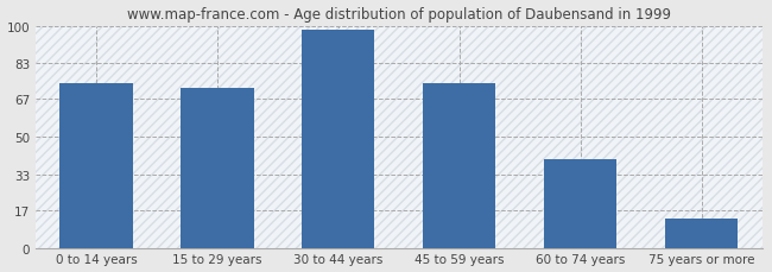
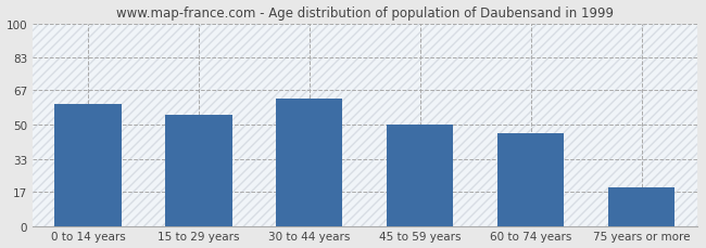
0 to 14 years: 74 -> 60
15 to 29 years: 72 -> 55
30 to 44 years: 98 -> 63
45 to 59 years: 74 -> 50
60 to 74 years: 40 -> 46
75 years or more: 13 -> 19
